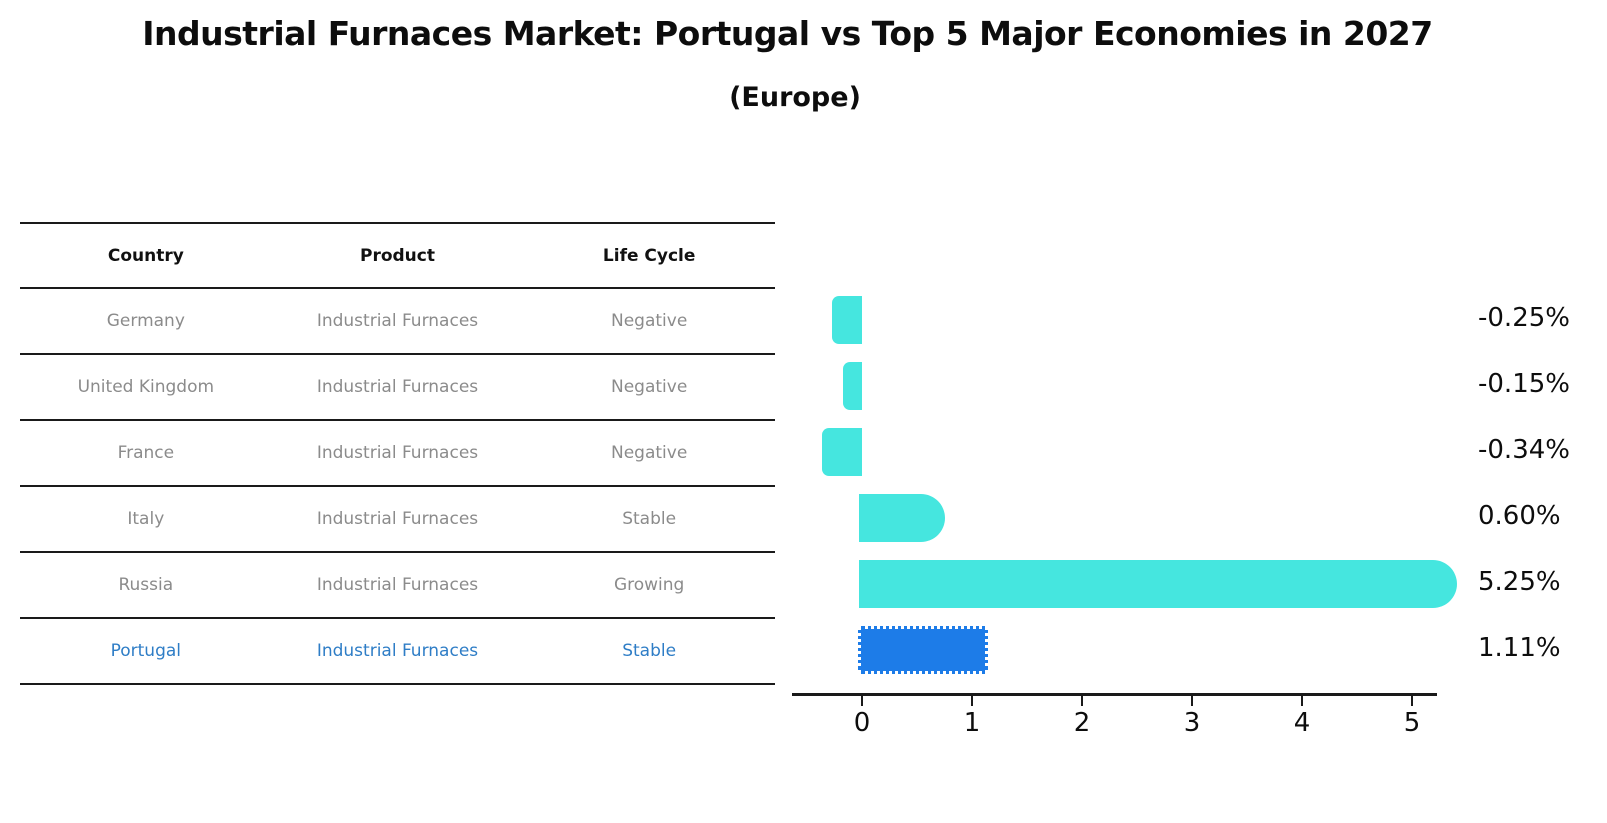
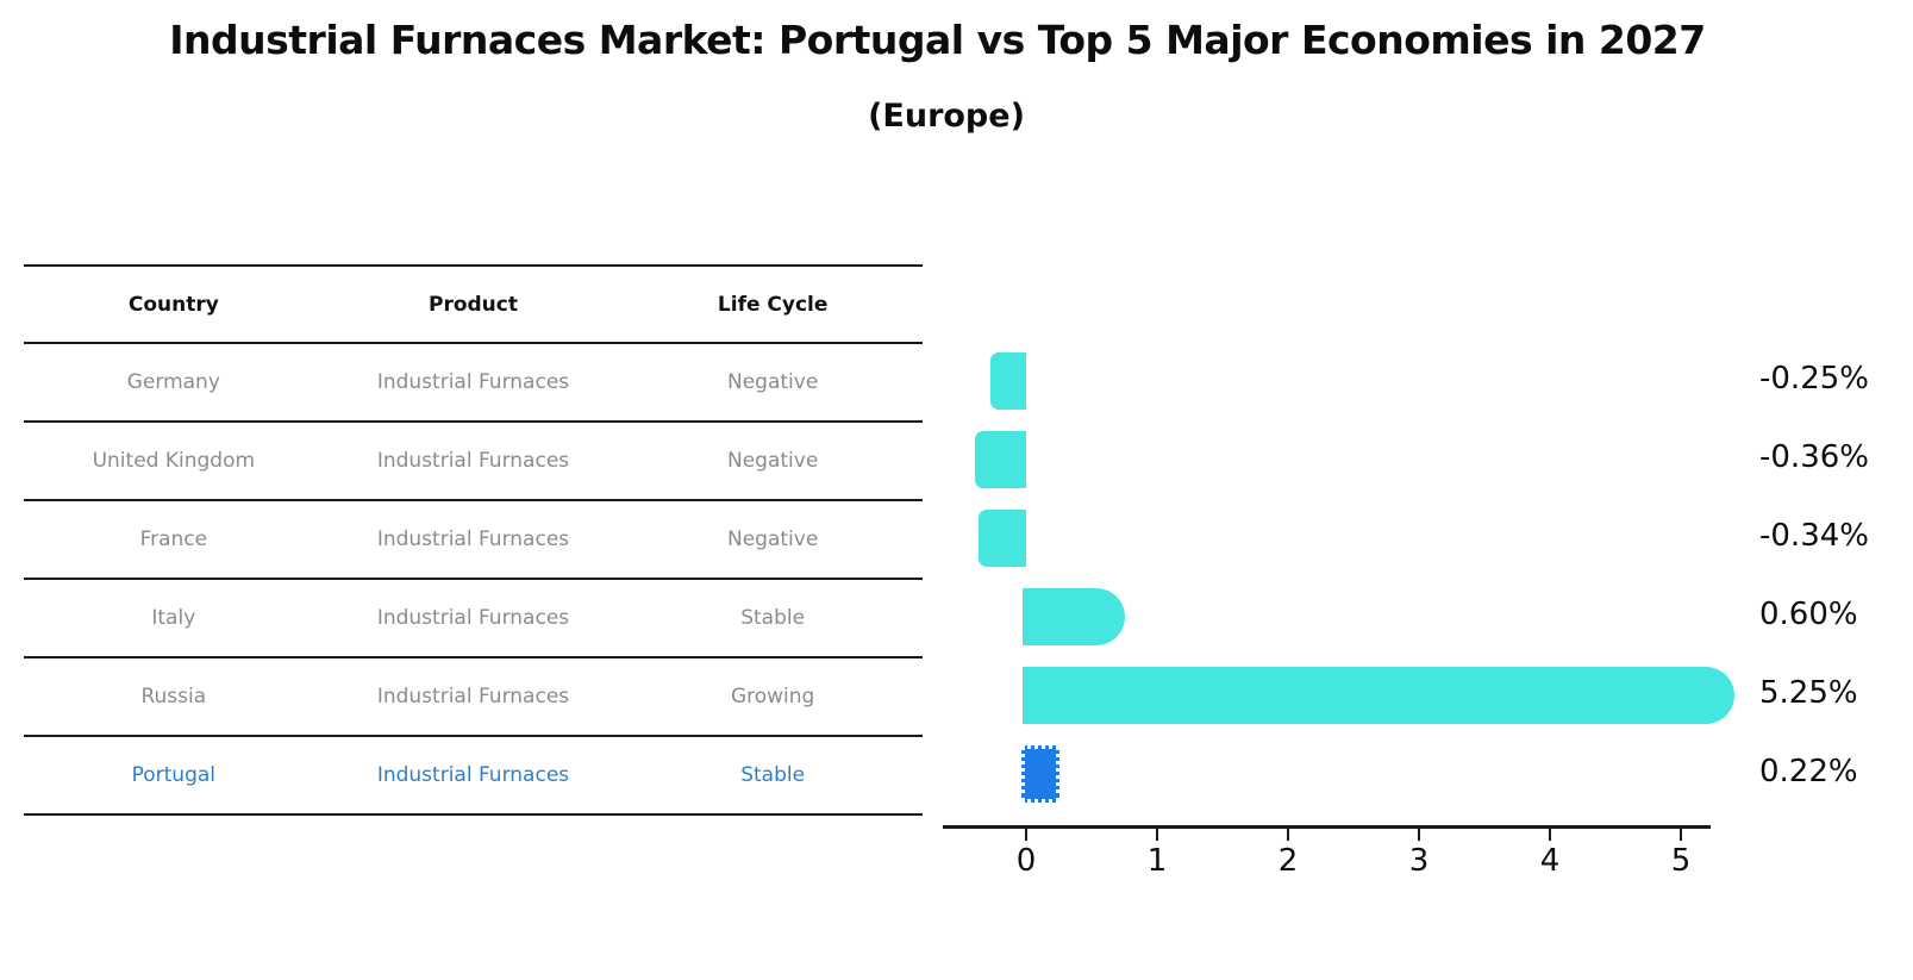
United Kingdom: -0.15% -> -0.36%
Portugal: 1.11% -> 0.22%
